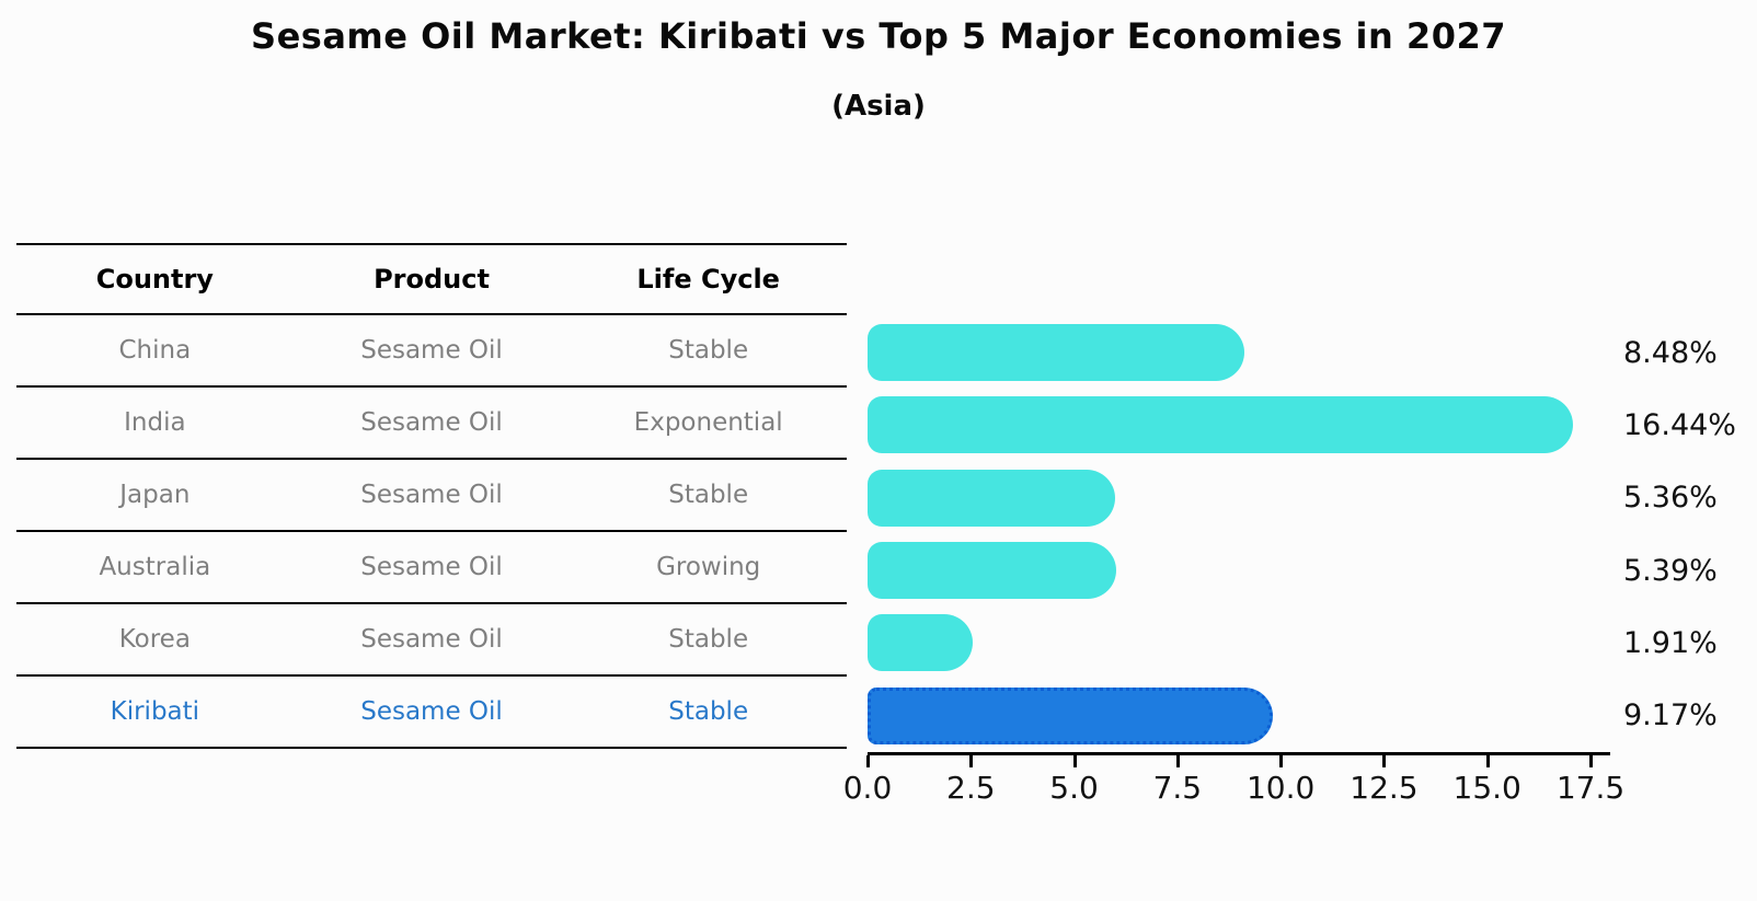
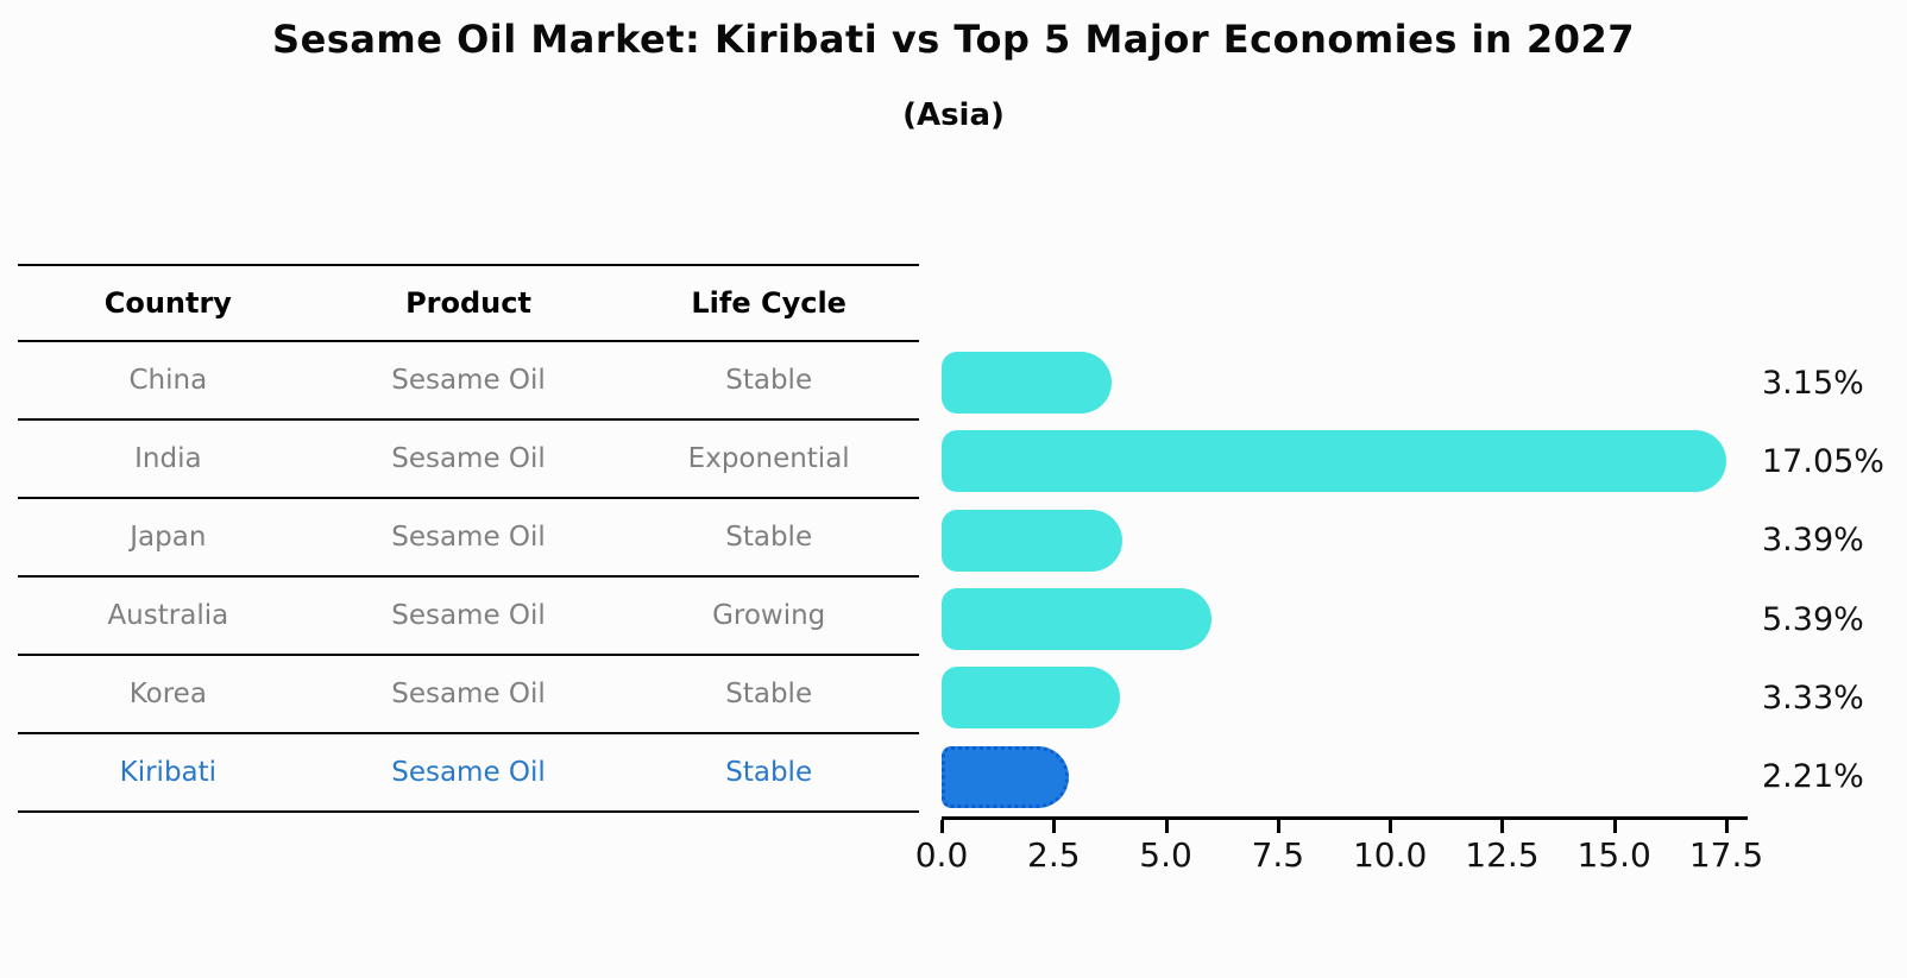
China: 8.48% -> 3.15%
India: 16.44% -> 17.05%
Japan: 5.36% -> 3.39%
Korea: 1.91% -> 3.33%
Kiribati: 9.17% -> 2.21%
